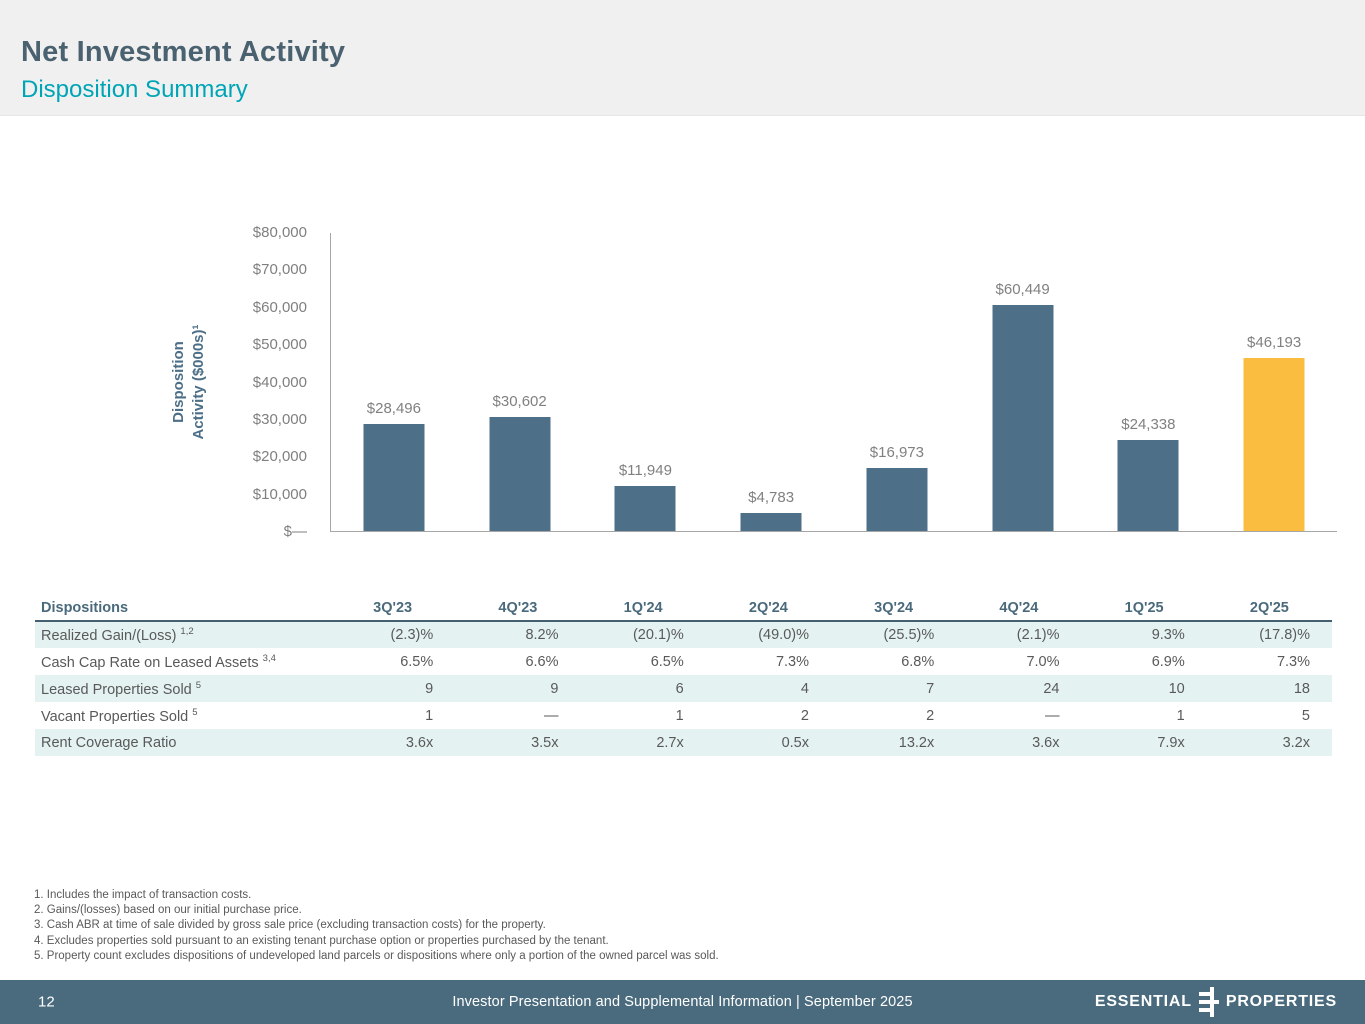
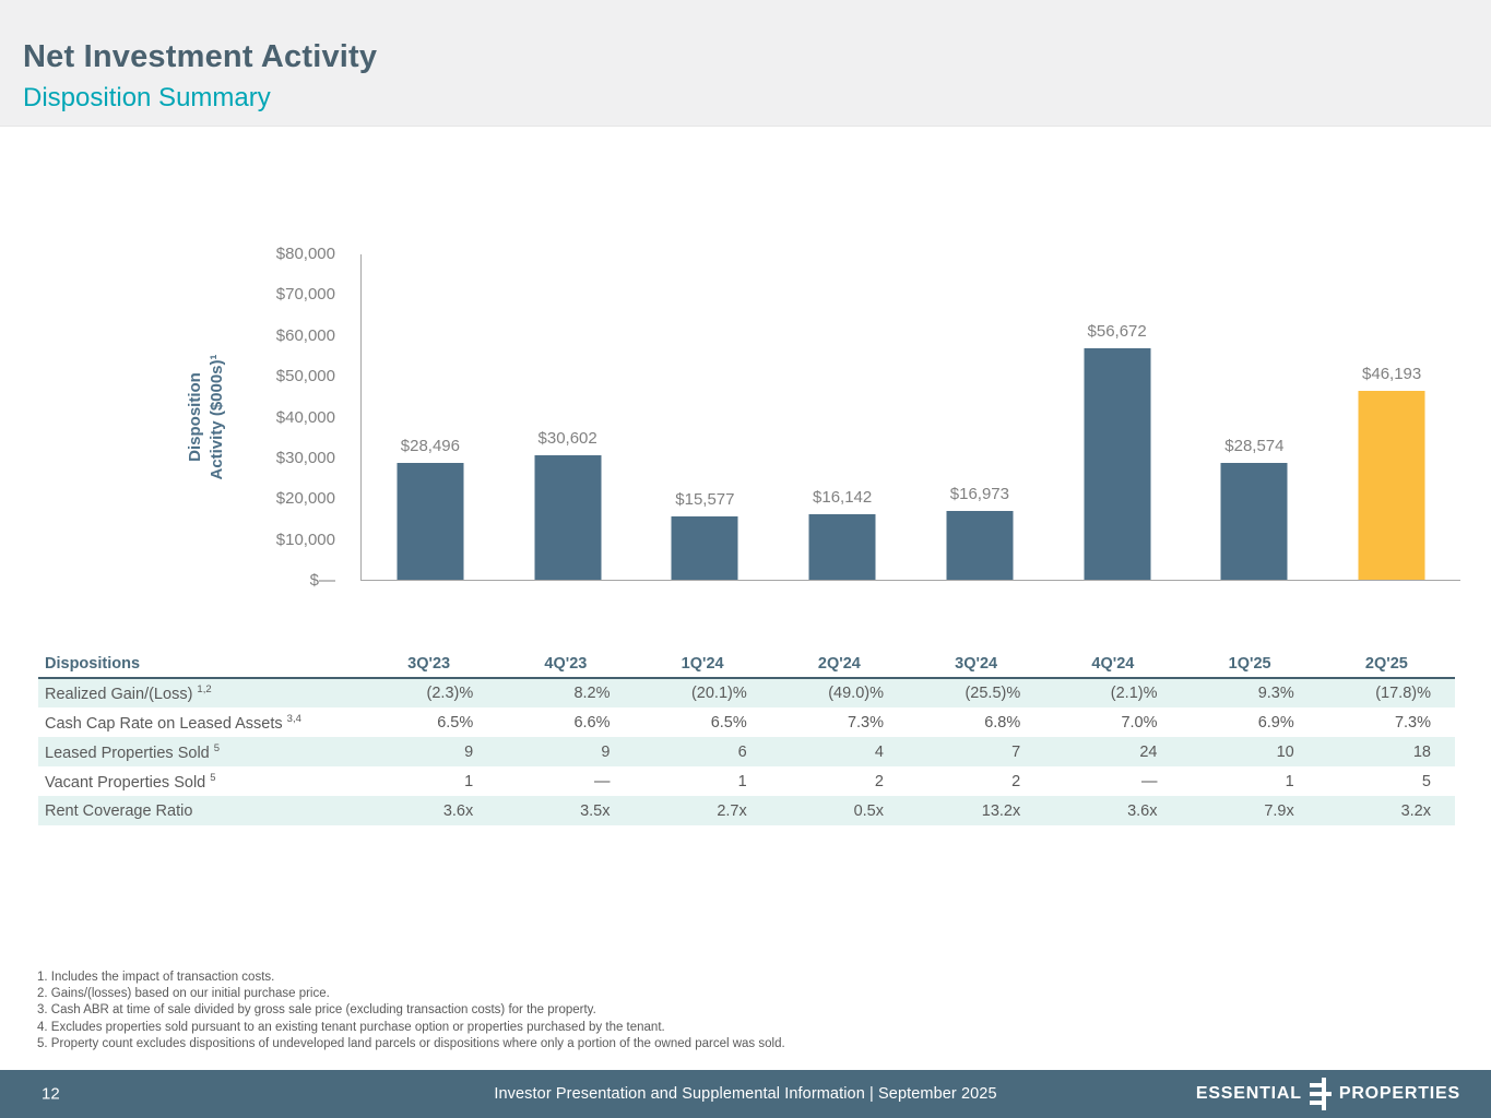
1Q'24: $11,949 -> $15,577
2Q'24: $4,783 -> $16,142
4Q'24: $60,449 -> $56,672
1Q'25: $24,338 -> $28,574
